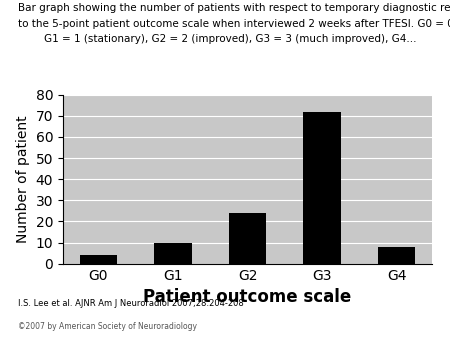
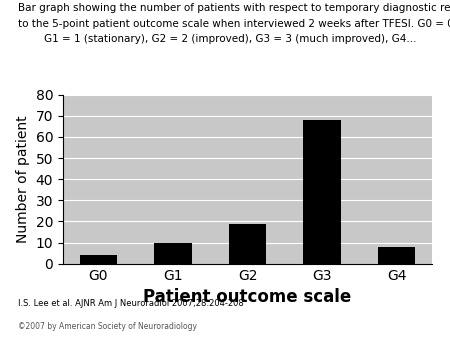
G2: 24 -> 19
G3: 72 -> 68
